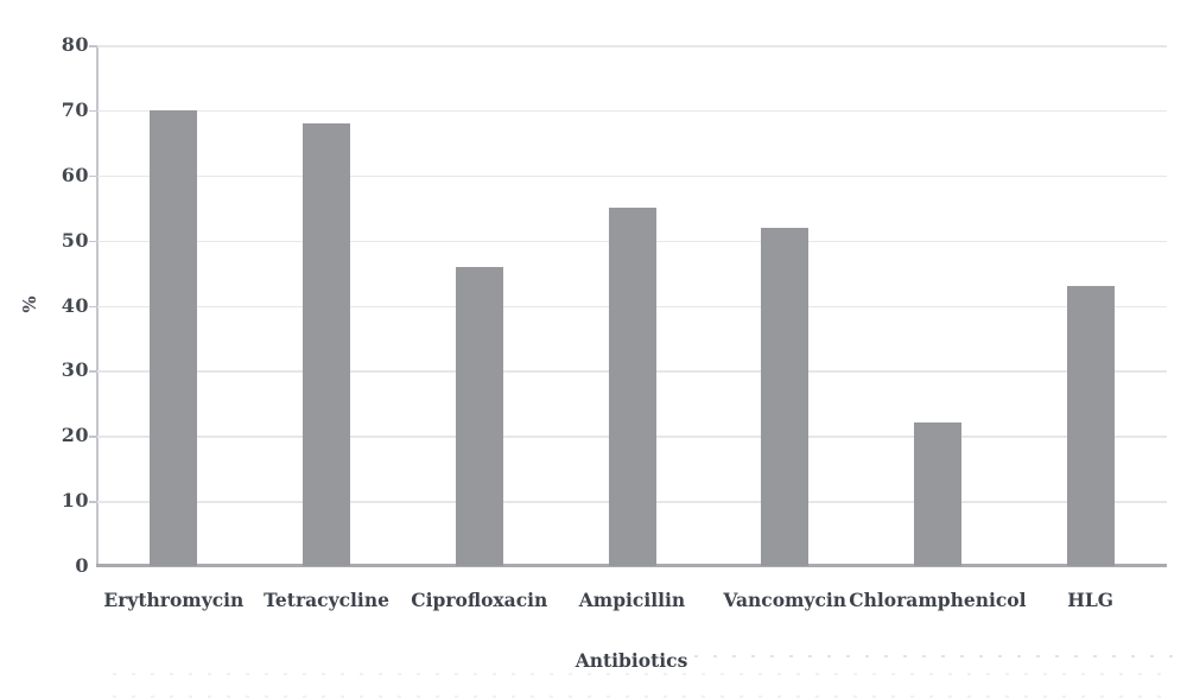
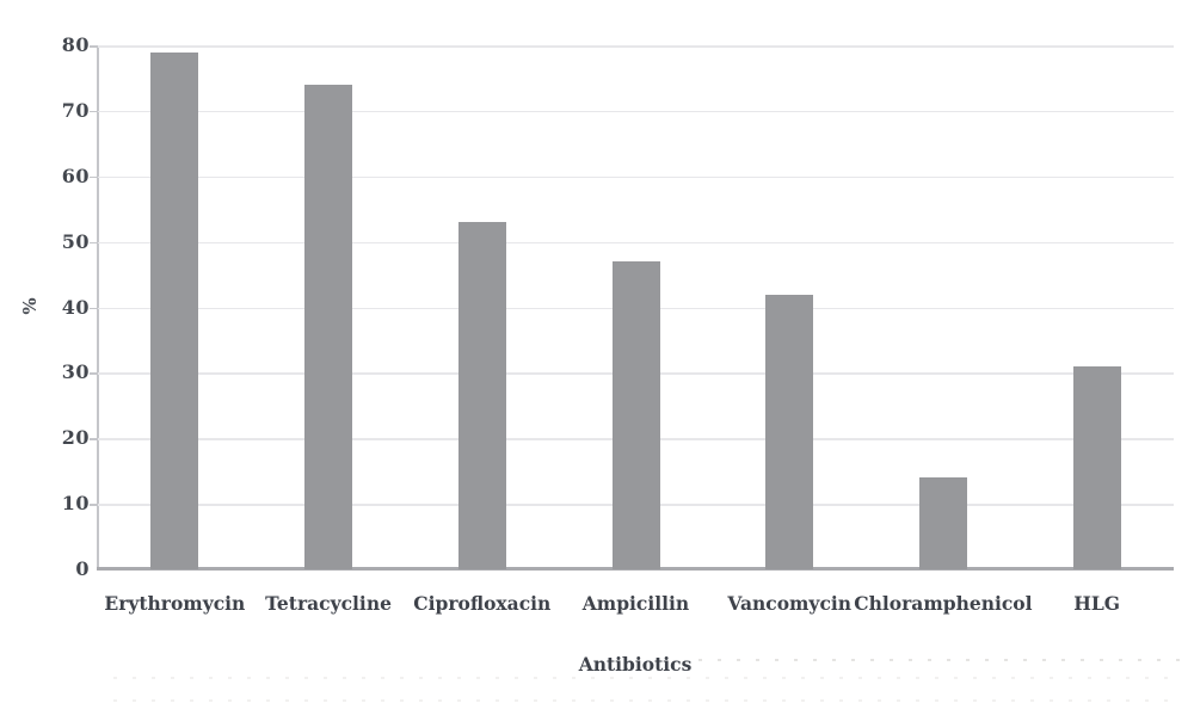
Erythromycin: 70 -> 79
Tetracycline: 68 -> 74
Ciprofloxacin: 46 -> 53
Ampicillin: 55 -> 47
Vancomycin: 52 -> 42
Chloramphenicol: 22 -> 14
HLG: 43 -> 31
